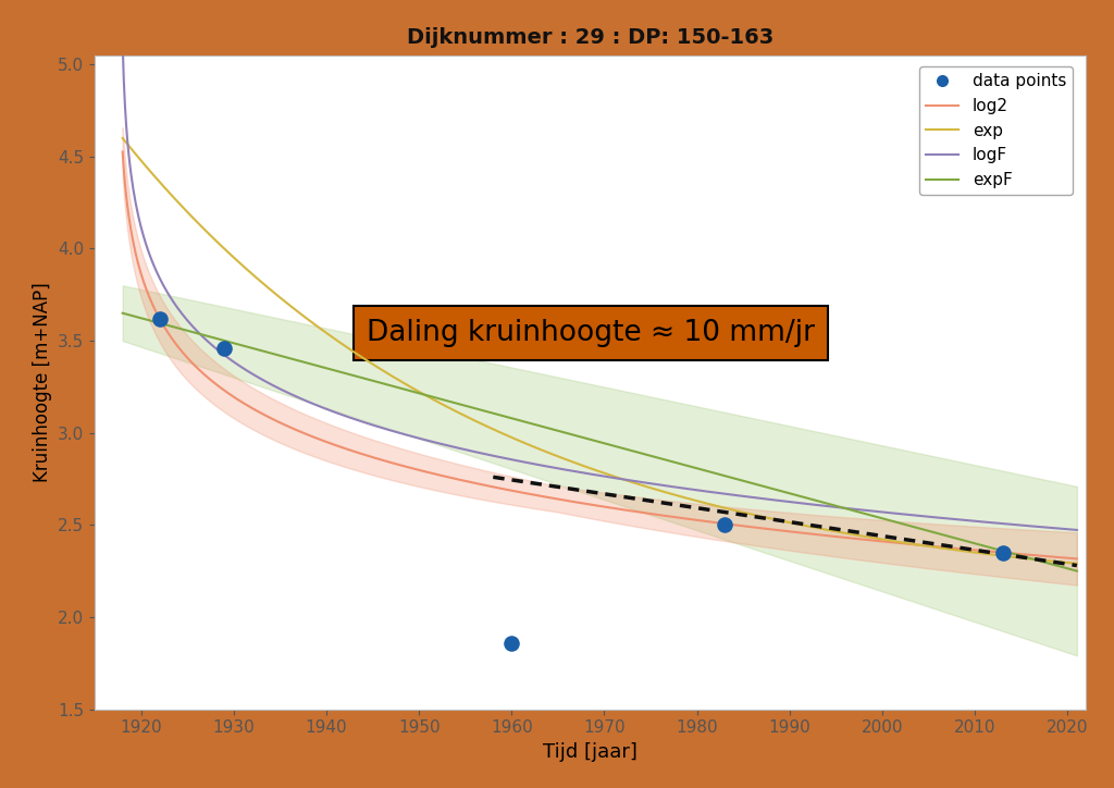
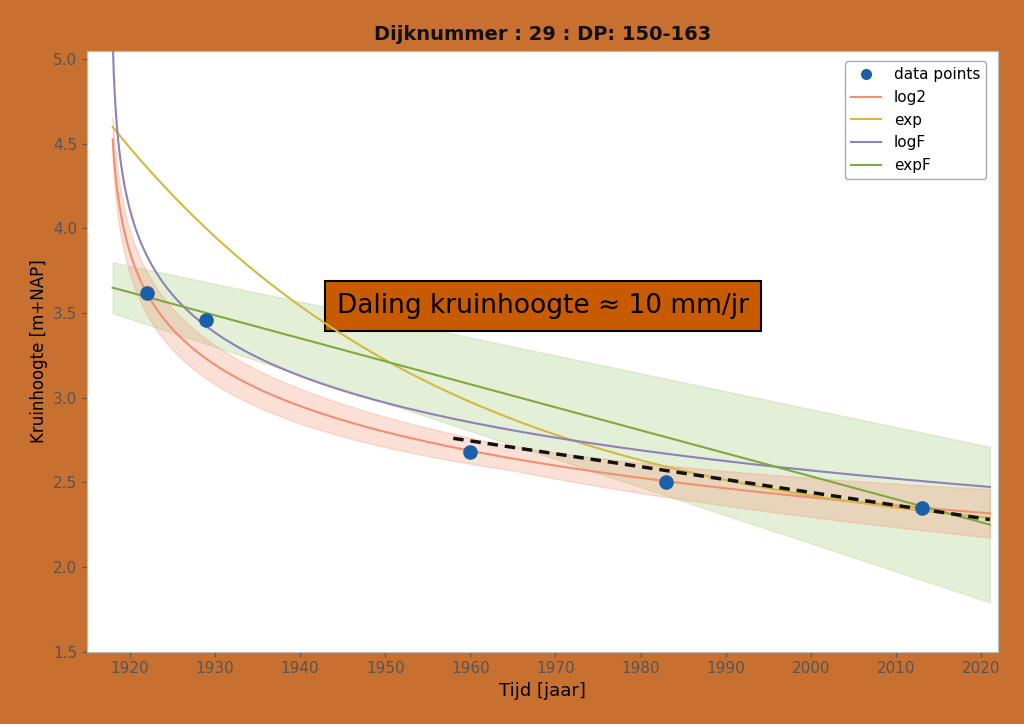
data points/1960: 1.86 -> 2.68
